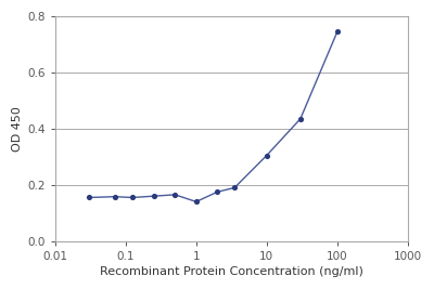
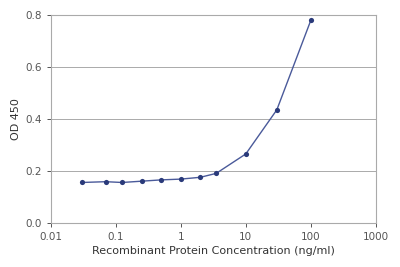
1: 0.140 -> 0.168
10: 0.305 -> 0.265
100: 0.745 -> 0.780
